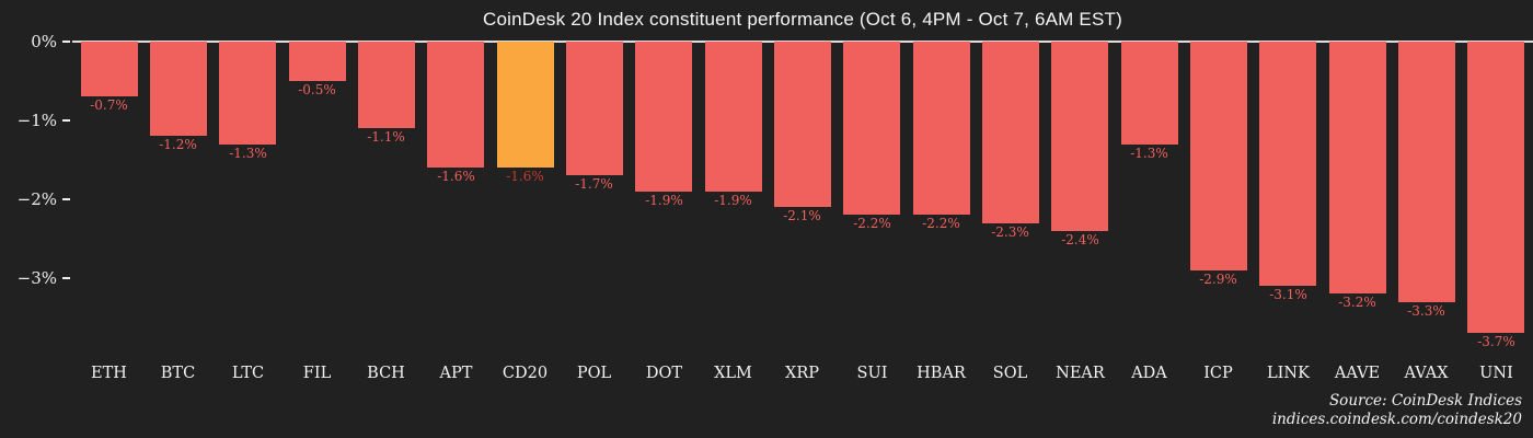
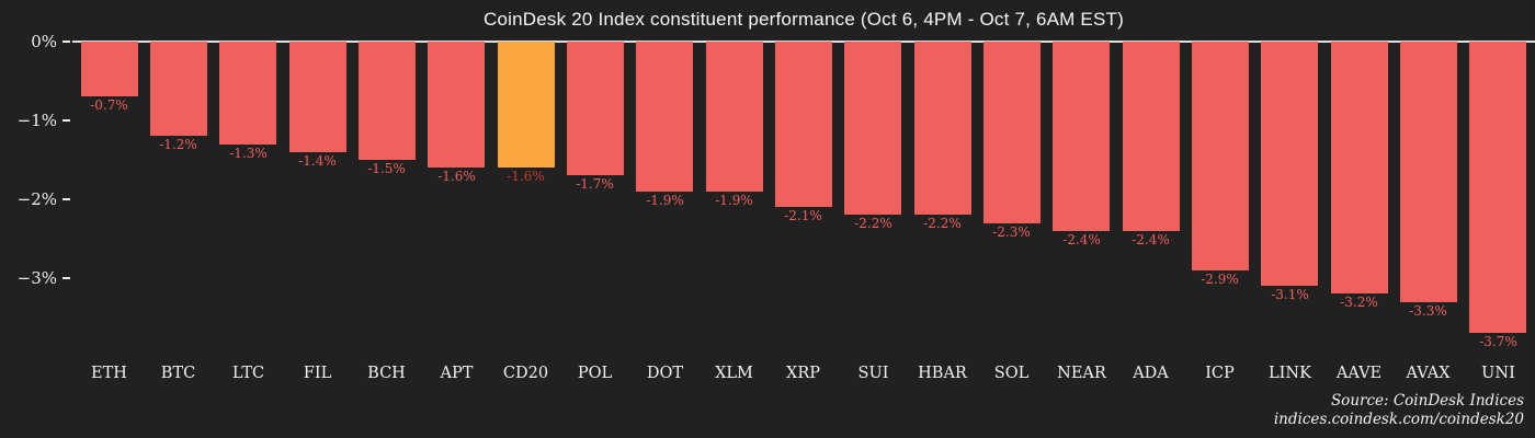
FIL: -0.5% -> -1.4%
BCH: -1.1% -> -1.5%
ADA: -1.3% -> -2.4%
